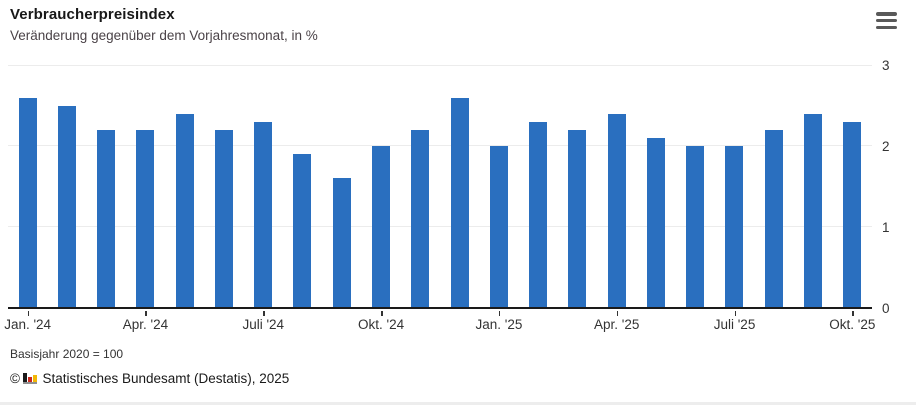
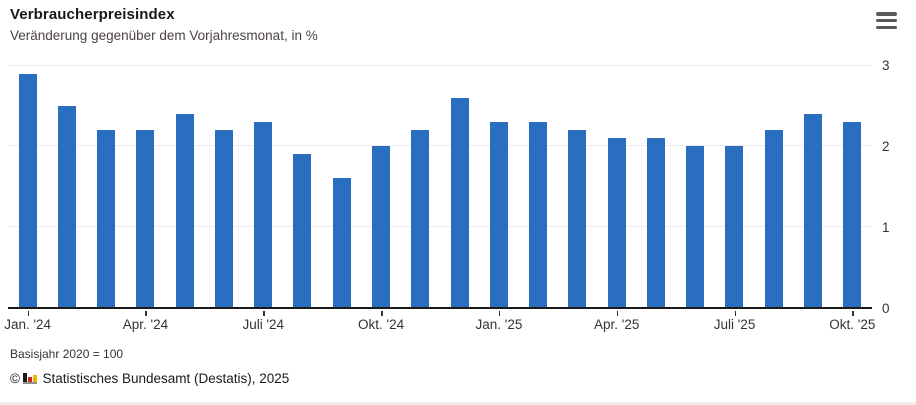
Jan. '24: 2.6 -> 2.9
Jan. '25: 2.0 -> 2.3
Apr. '25: 2.4 -> 2.1
